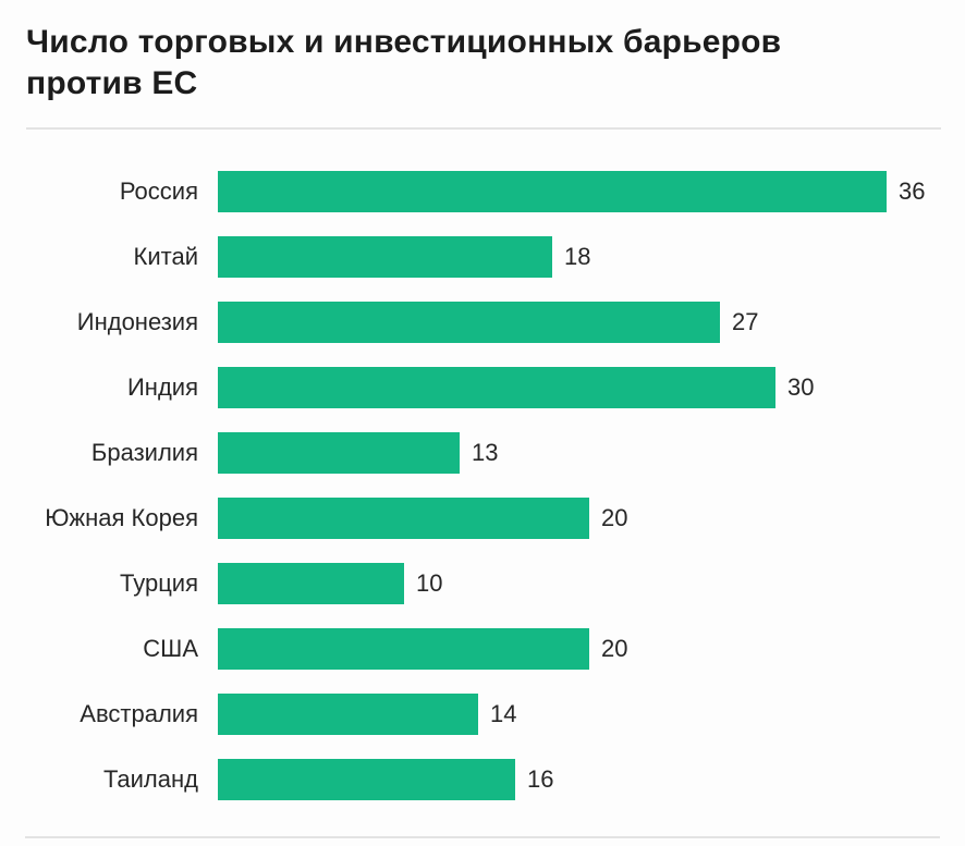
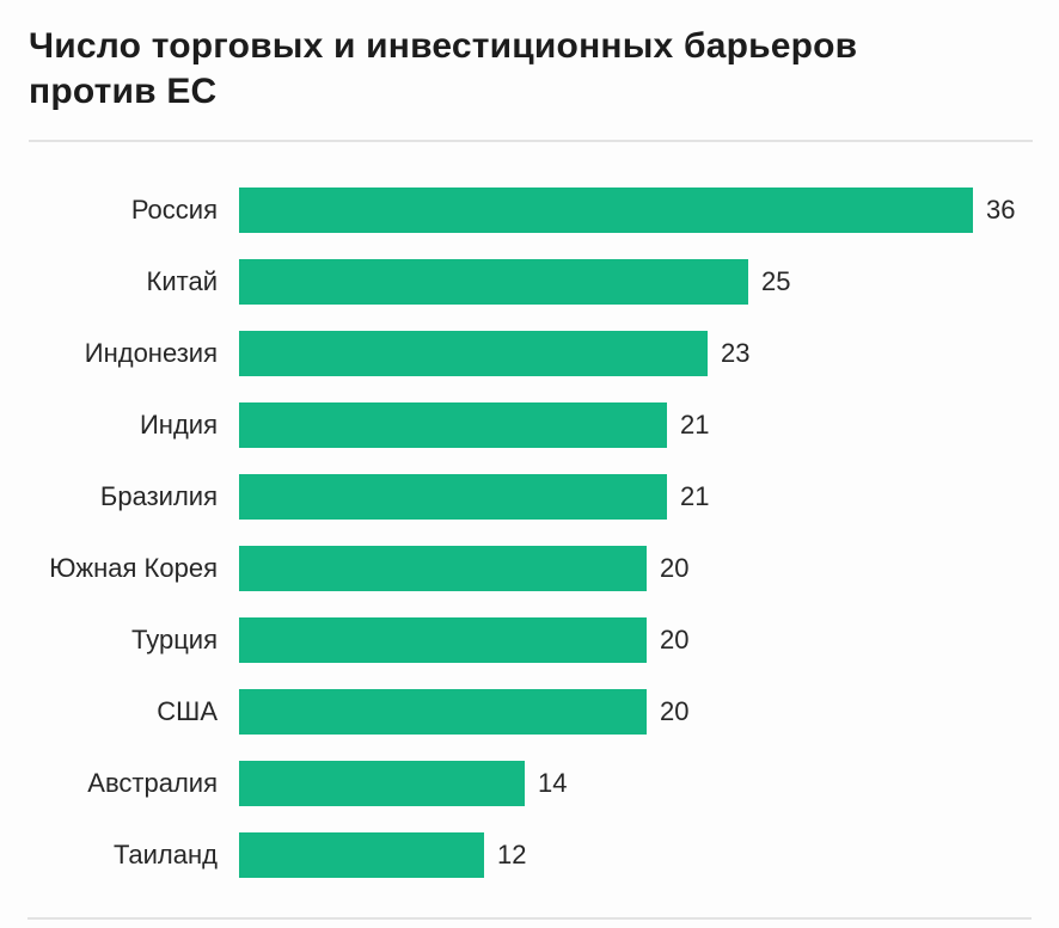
Китай: 18 -> 25
Индонезия: 27 -> 23
Индия: 30 -> 21
Бразилия: 13 -> 21
Турция: 10 -> 20
Таиланд: 16 -> 12
